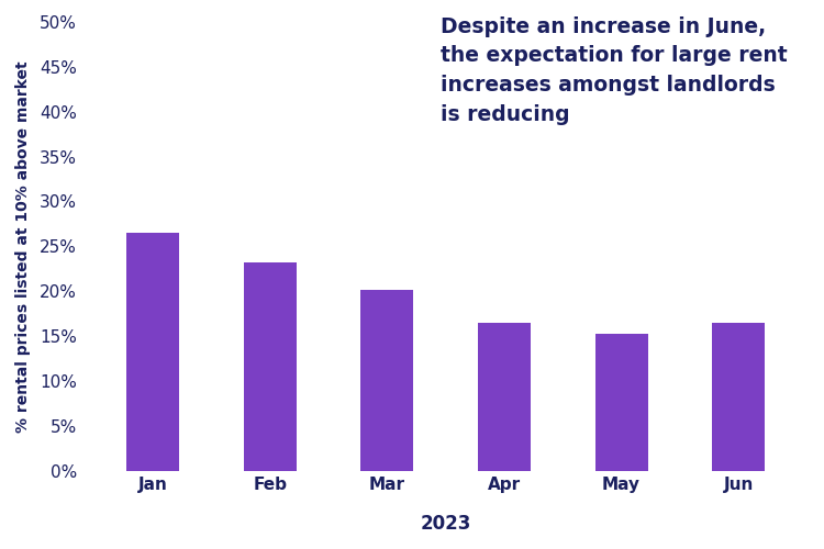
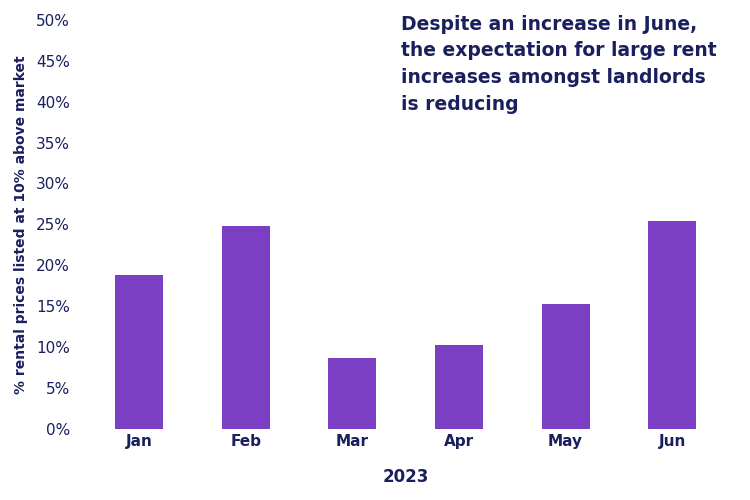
Jan: 26.5% -> 18.8%
Feb: 23.2% -> 24.8%
Mar: 20.2% -> 8.6%
Apr: 16.5% -> 10.2%
Jun: 16.5% -> 25.4%
